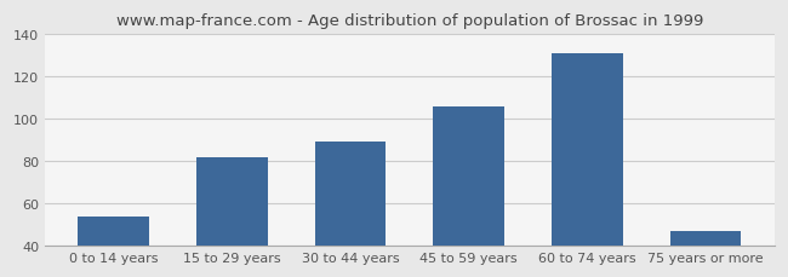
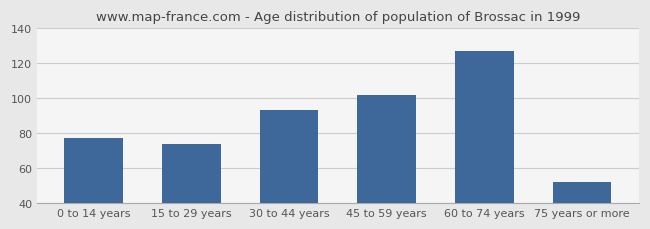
0 to 14 years: 54 -> 77
15 to 29 years: 82 -> 74
30 to 44 years: 89 -> 93
45 to 59 years: 106 -> 102
60 to 74 years: 131 -> 127
75 years or more: 47 -> 52
